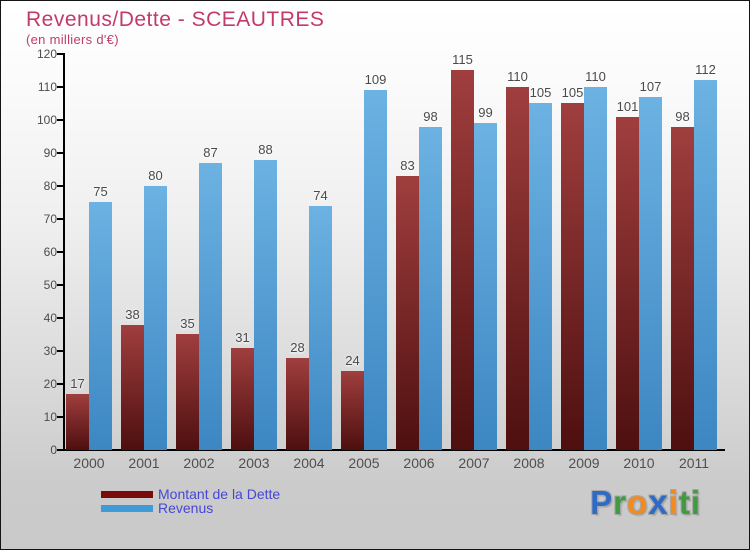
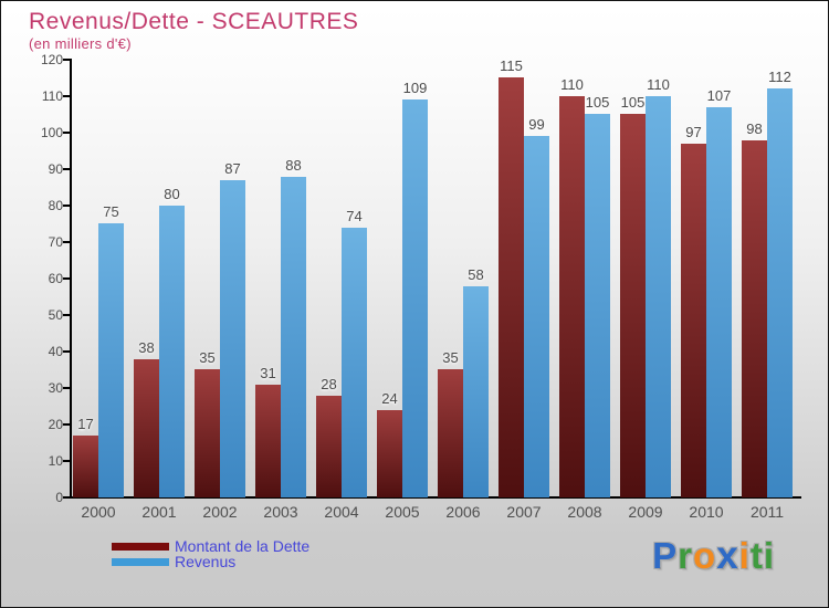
Montant de la Dette/2006: 83 -> 35
Revenus/2006: 98 -> 58
Montant de la Dette/2010: 101 -> 97
